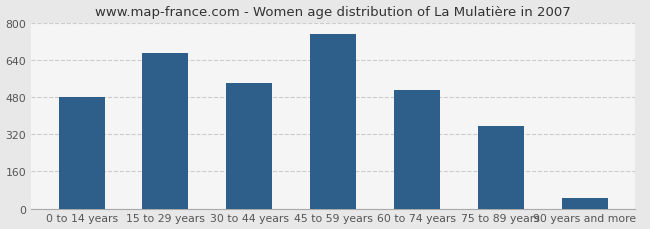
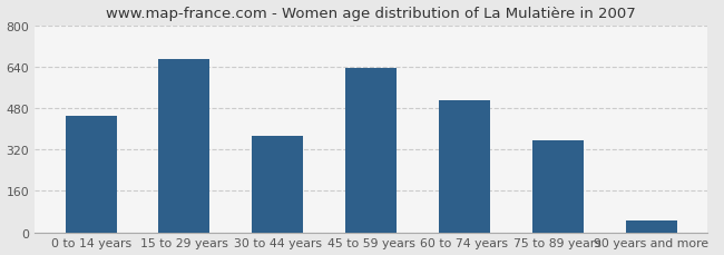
0 to 14 years: 480 -> 450
30 to 44 years: 540 -> 375
45 to 59 years: 750 -> 635
